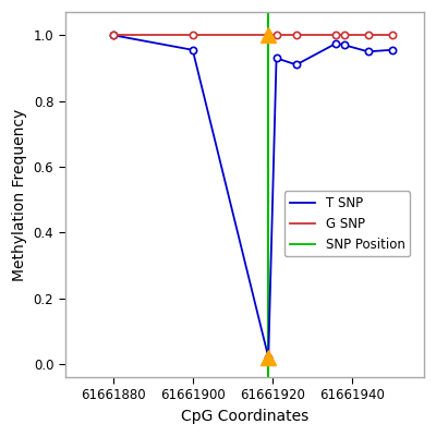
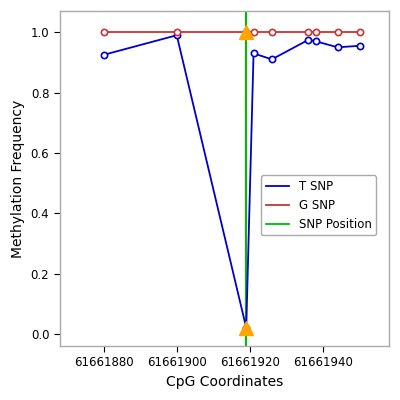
T SNP/61661880: 1.000 -> 0.925
T SNP/61661900: 0.955 -> 0.990
